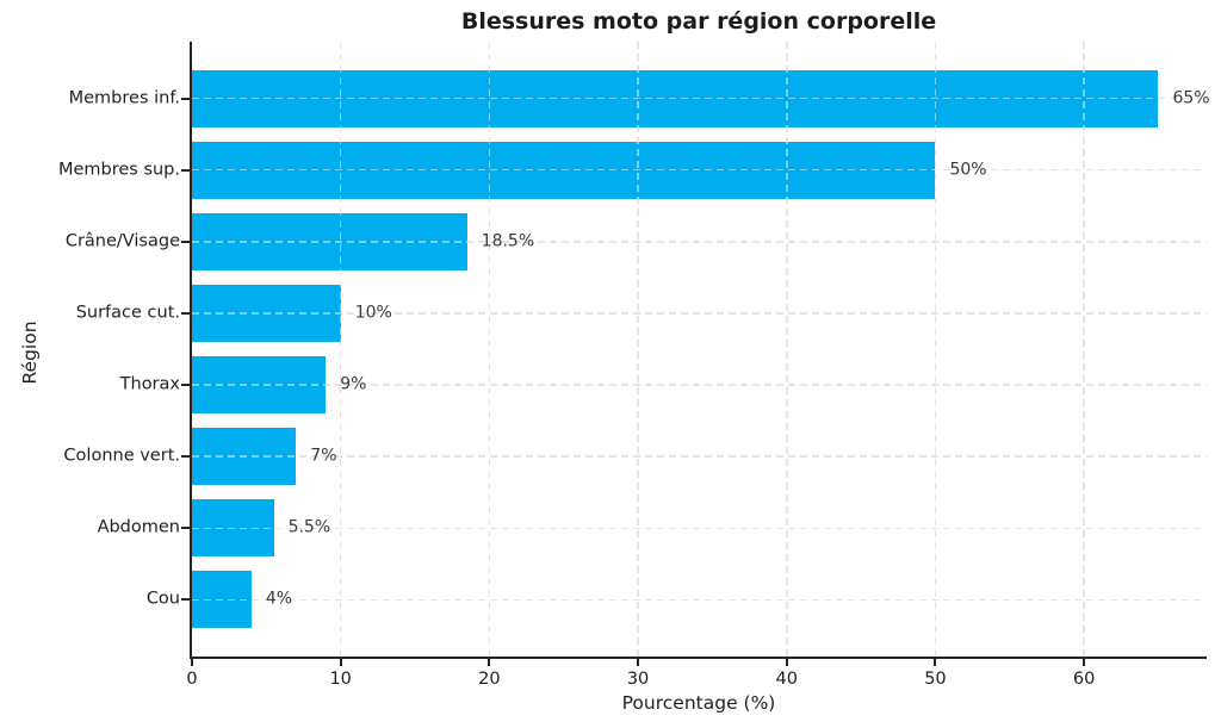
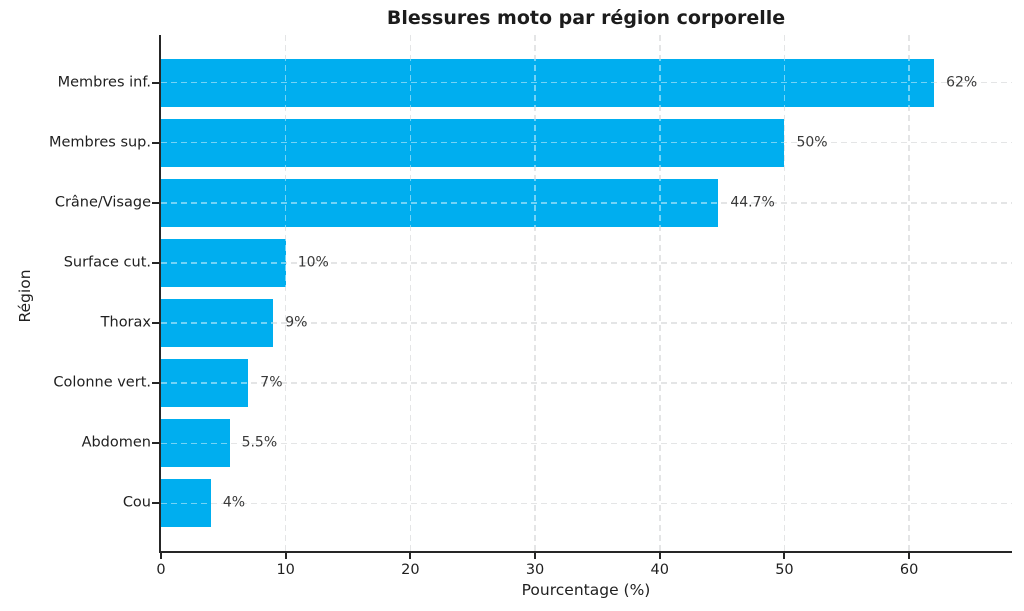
Membres inf.: 65% -> 62%
Crâne/Visage: 18.5% -> 44.7%
